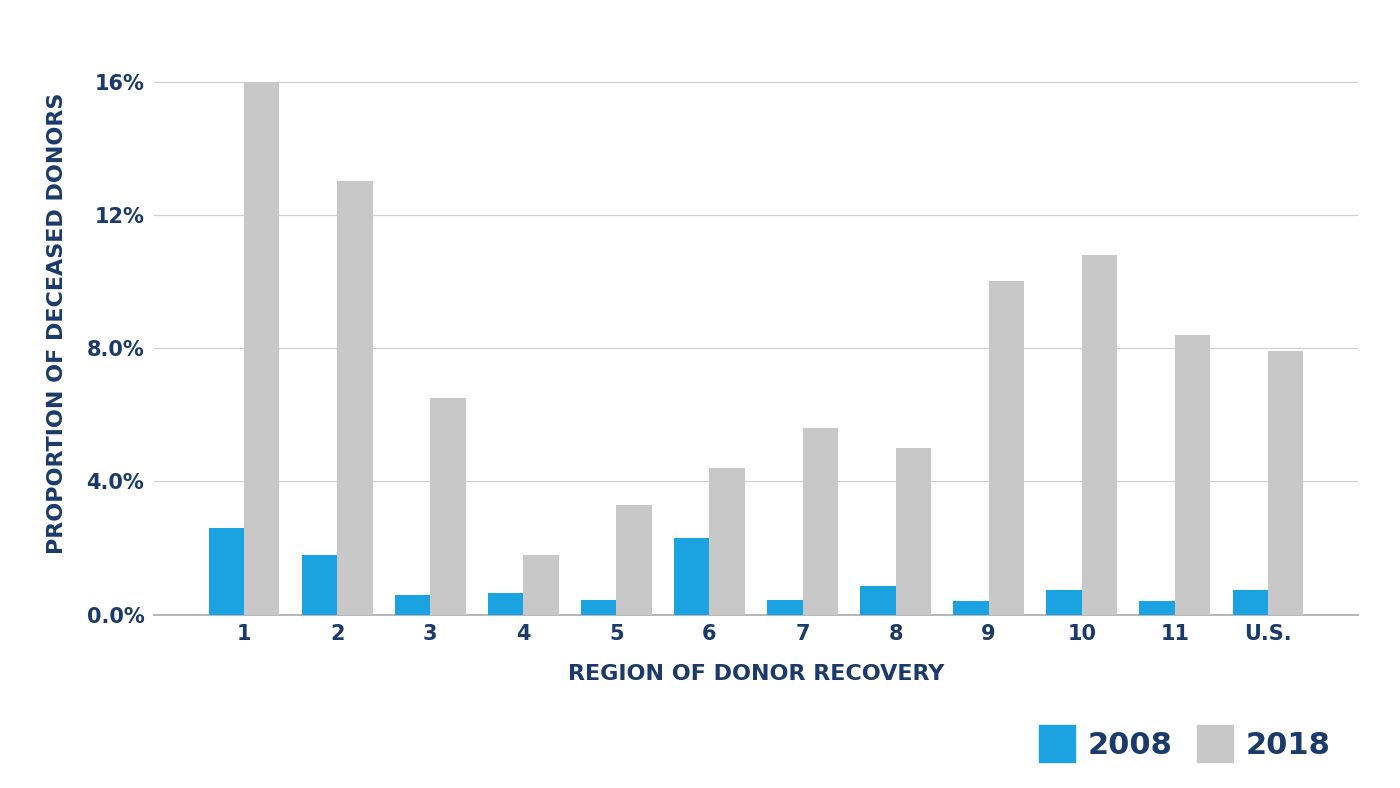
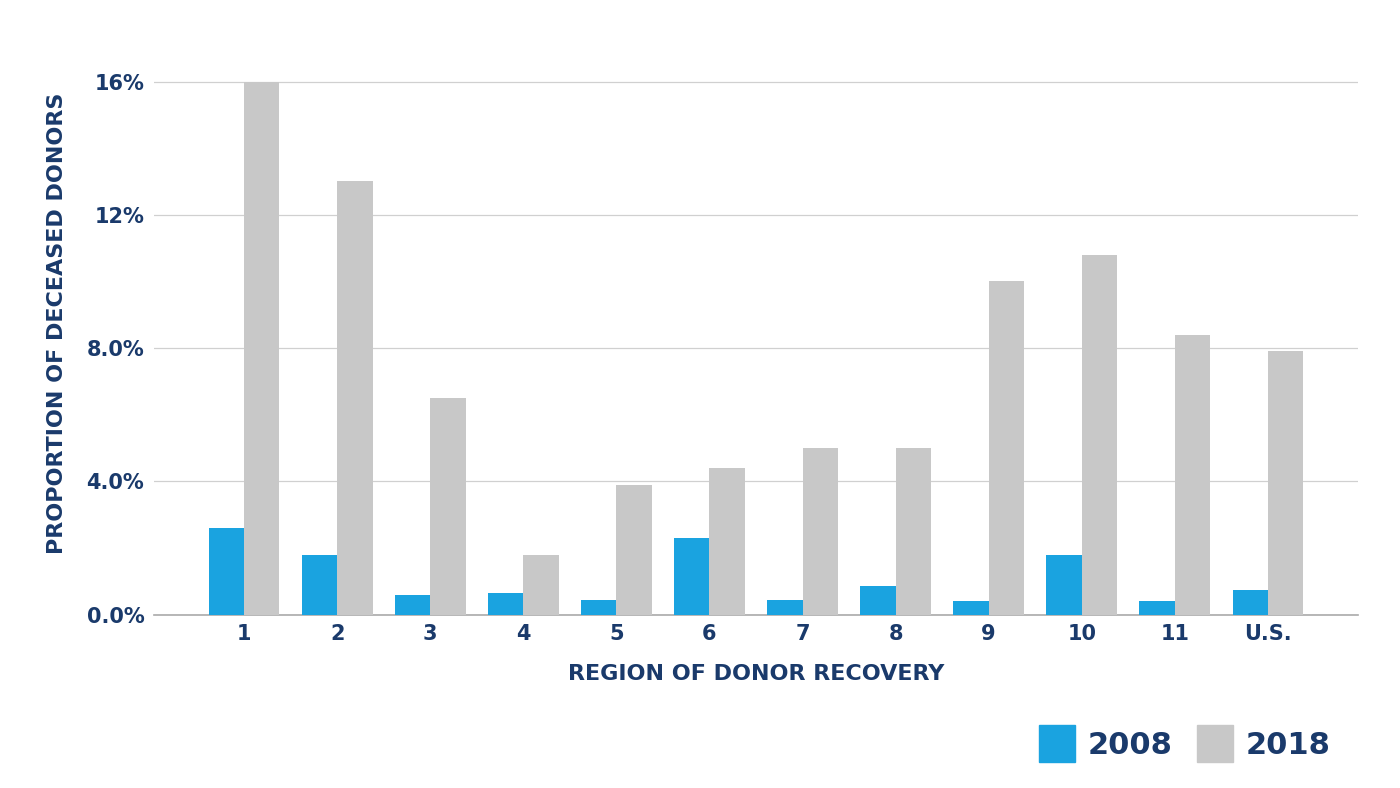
2018/5: 3.3% -> 3.9%
2018/7: 5.6% -> 5.0%
2008/10: 0.75% -> 1.80%
